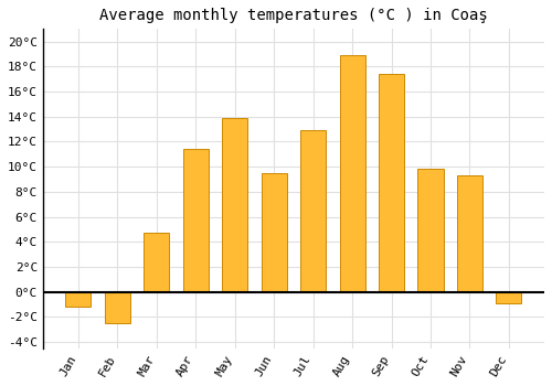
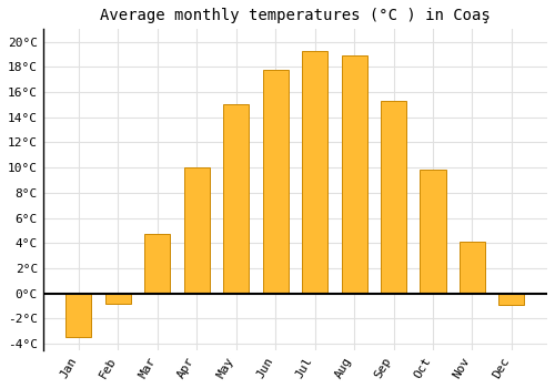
Jan: -1.2°C -> -3.5°C
Feb: -2.5°C -> -0.8°C
Apr: 11.4°C -> 10.0°C
May: 13.9°C -> 15.0°C
Jun: 9.5°C -> 17.8°C
Jul: 12.9°C -> 19.3°C
Sep: 17.4°C -> 15.3°C
Nov: 9.3°C -> 4.1°C
